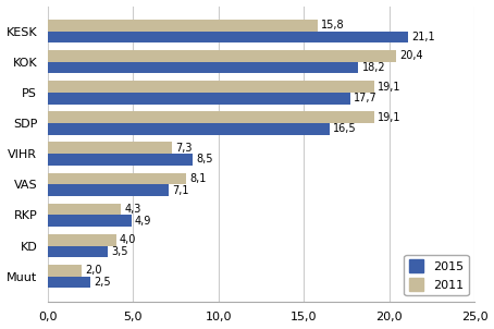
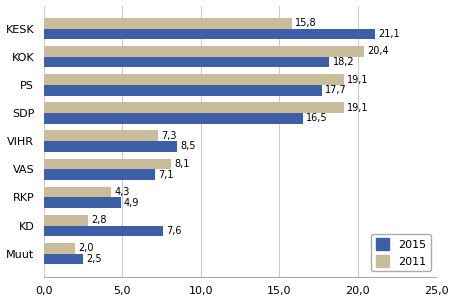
2011/KD: 4,0 -> 2,8
2015/KD: 3,5 -> 7,6
